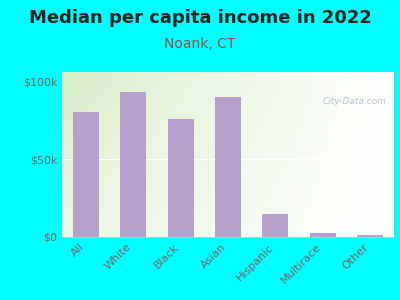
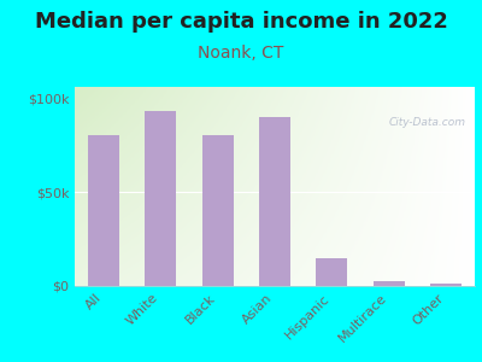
Black: $76k -> $80k
